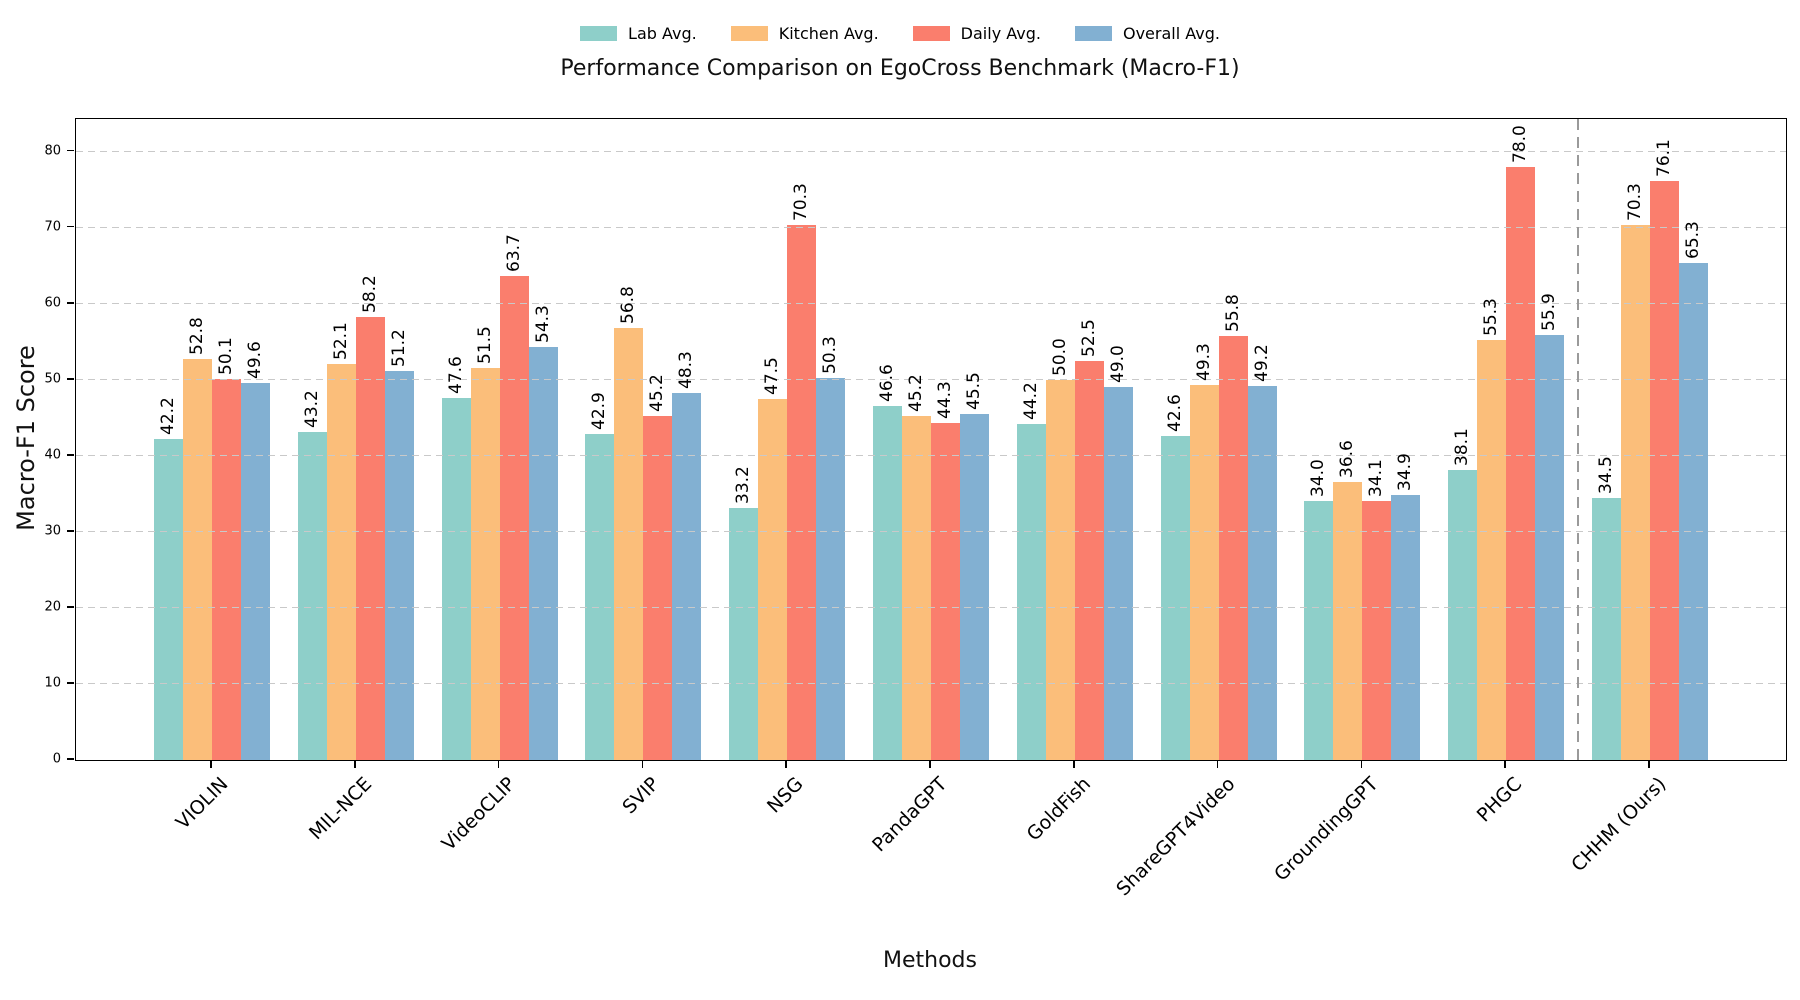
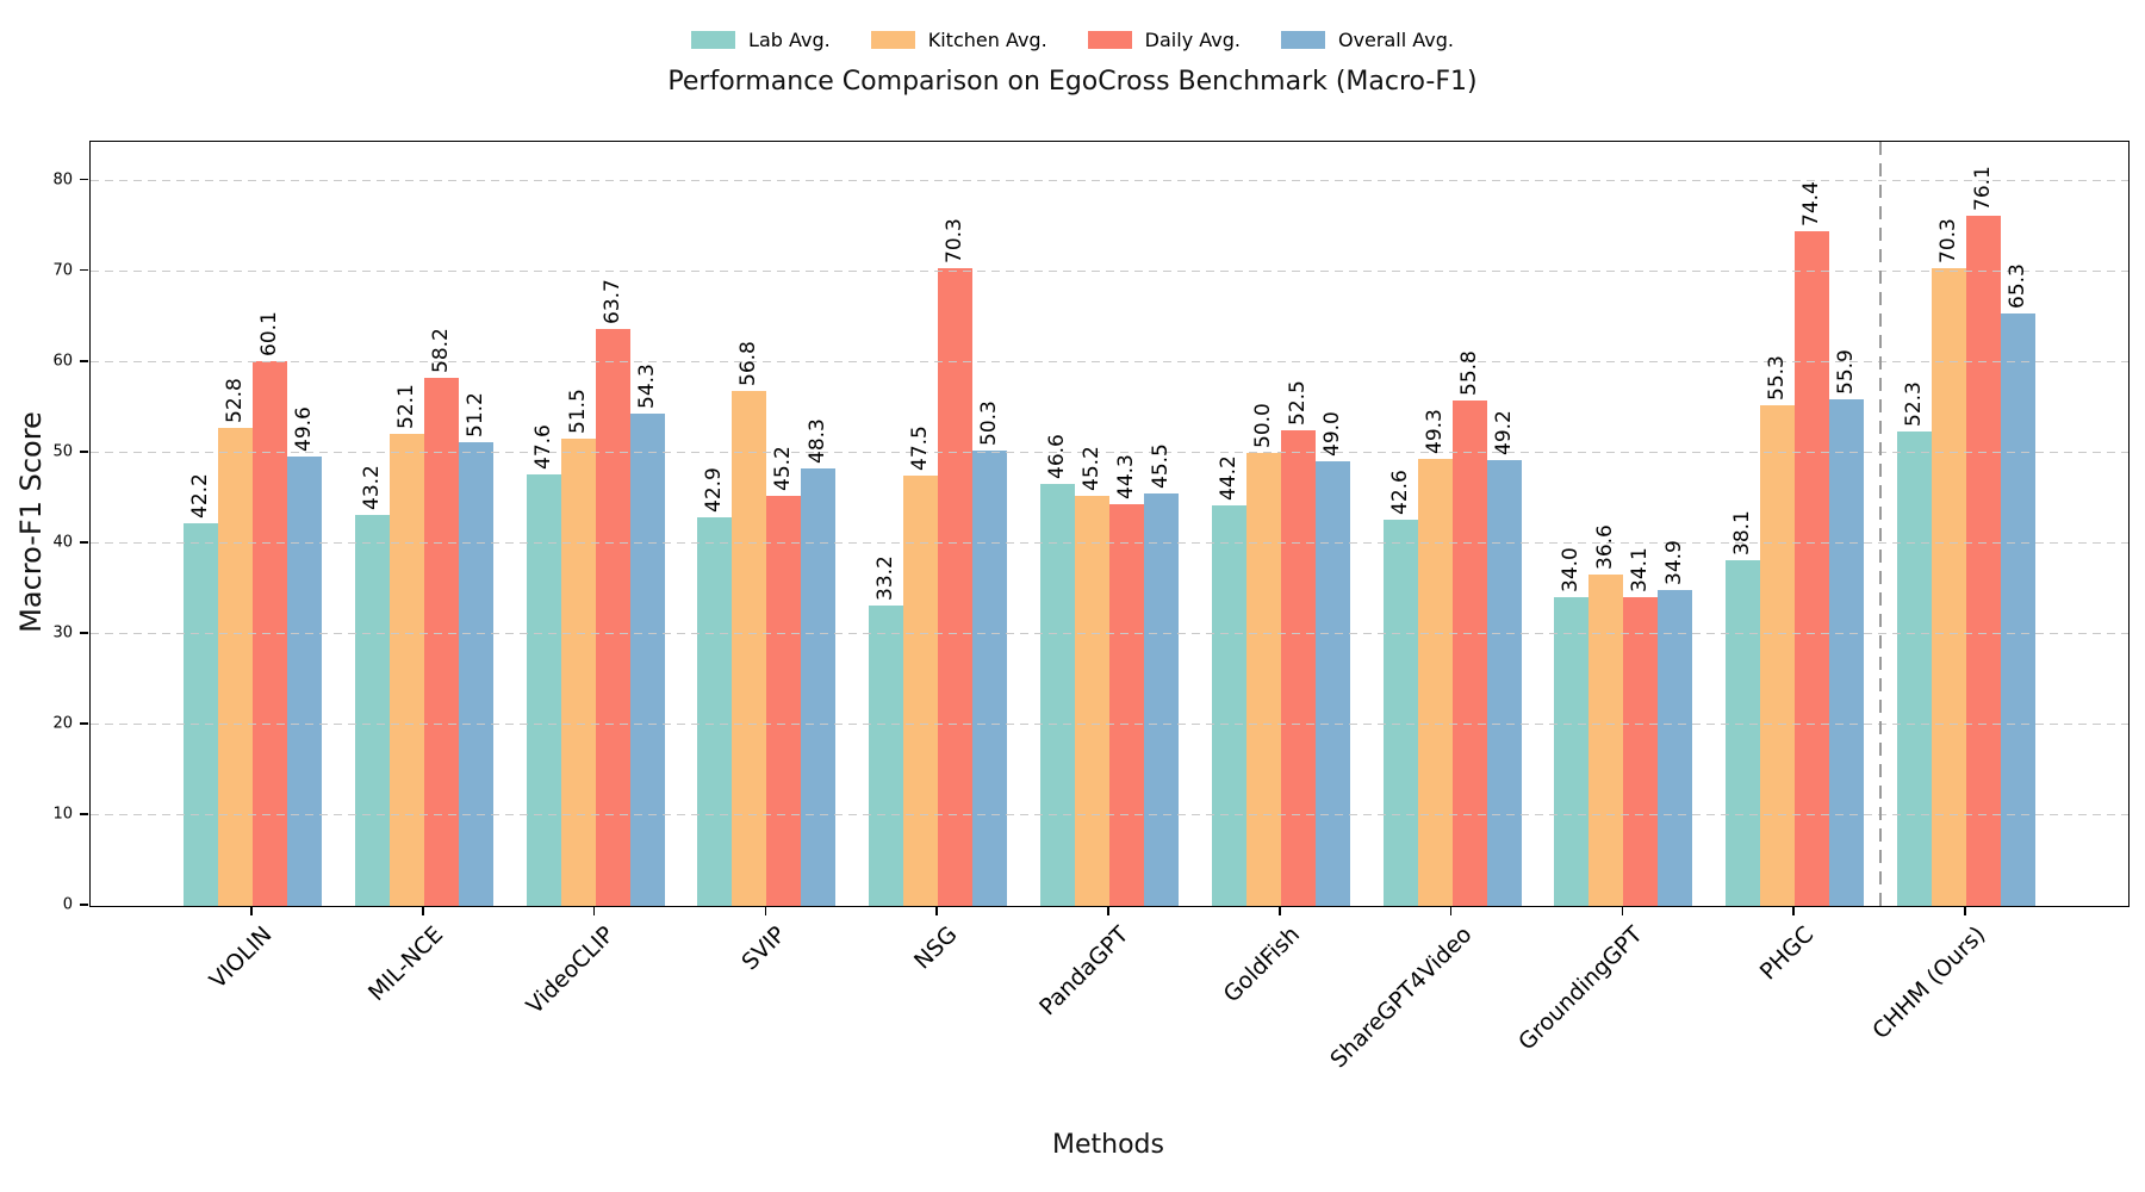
Daily Avg./VIOLIN: 50.1 -> 60.1
Daily Avg./PHGC: 78.0 -> 74.4
Lab Avg./CHHM (Ours): 34.5 -> 52.3
